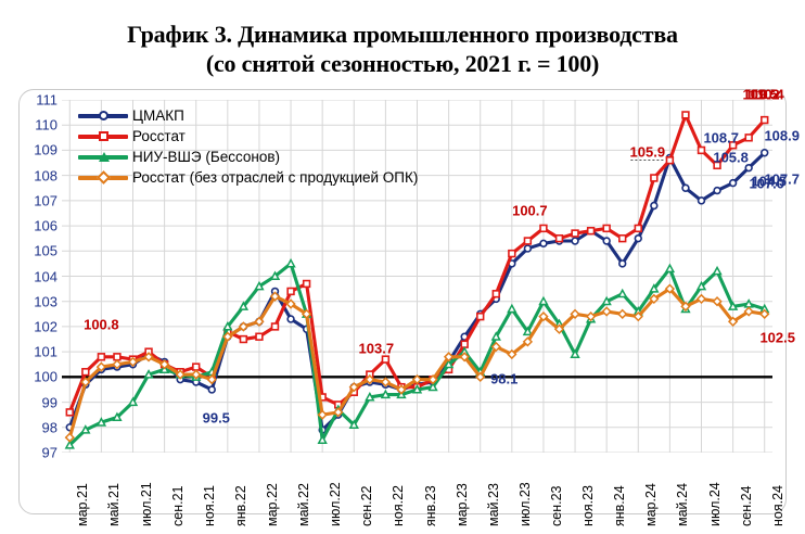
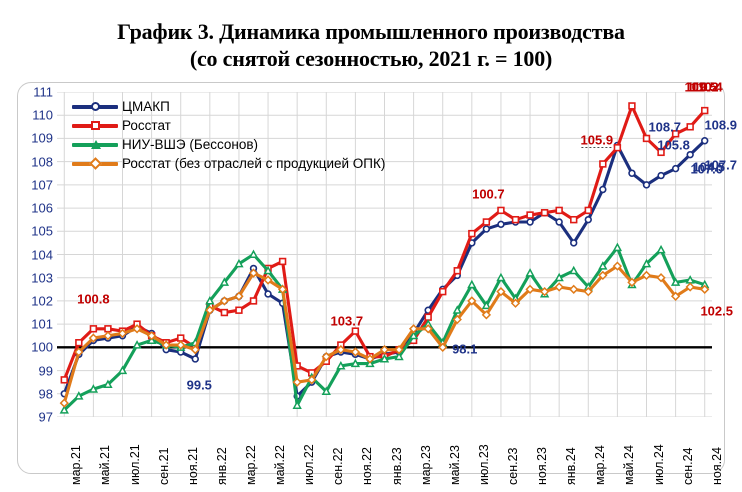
НИУ-ВШЭ (Бессонов)/май.22: 104.5 -> 103.3
Росстат (без отраслей с продукцией ОПК)/июл.23: 100.9 -> 102.0
НИУ-ВШЭ (Бессонов)/ноя.23: 100.9 -> 103.2
